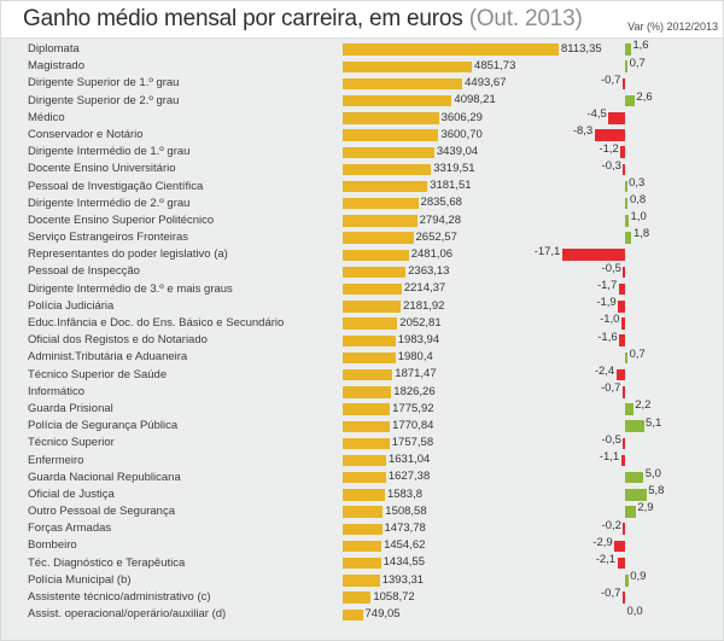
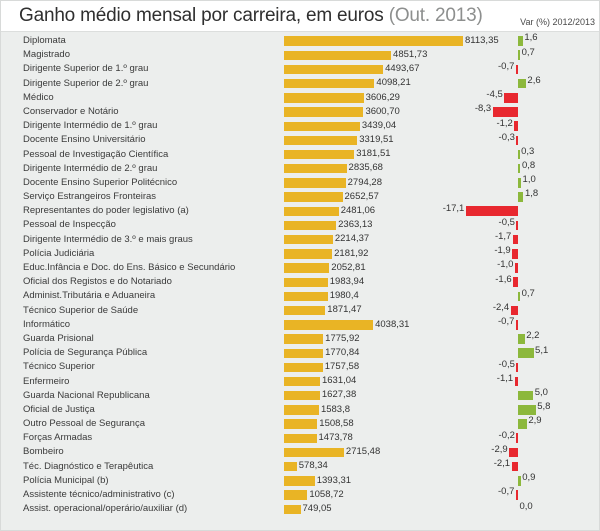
Informático: 1826,26 -> 4038,31
Bombeiro: 1454,62 -> 2715,48
Téc. Diagnóstico e Terapêutica: 1434,55 -> 578,34
